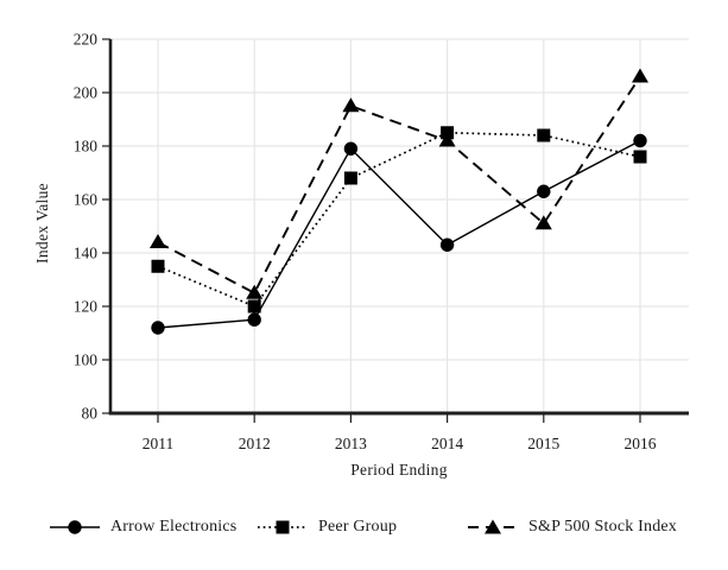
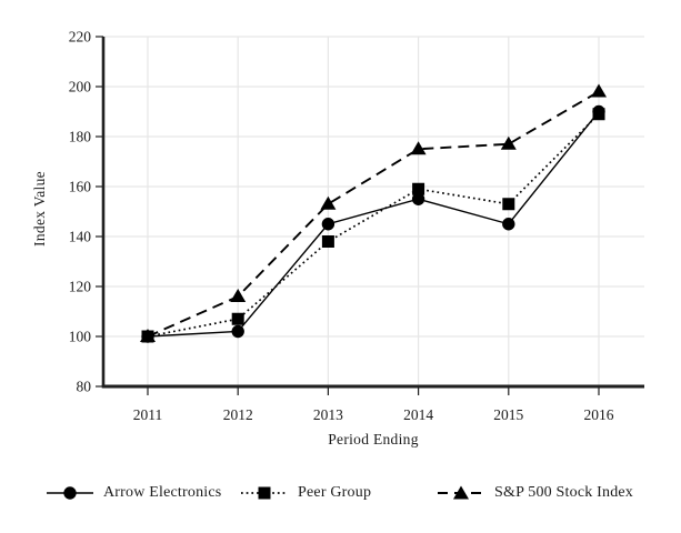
Arrow Electronics/2011: 112 -> 100
Peer Group/2011: 135 -> 100
S&P 500 Stock Index/2011: 144 -> 100
Arrow Electronics/2012: 115 -> 102
Peer Group/2012: 120 -> 107
S&P 500 Stock Index/2012: 125 -> 116
Arrow Electronics/2013: 179 -> 145
Peer Group/2013: 168 -> 138
S&P 500 Stock Index/2013: 195 -> 153
Arrow Electronics/2014: 143 -> 155
Peer Group/2014: 185 -> 159
S&P 500 Stock Index/2014: 182 -> 175
Arrow Electronics/2015: 163 -> 145
Peer Group/2015: 184 -> 153
S&P 500 Stock Index/2015: 151 -> 177
Arrow Electronics/2016: 182 -> 190
Peer Group/2016: 176 -> 189
S&P 500 Stock Index/2016: 206 -> 198
